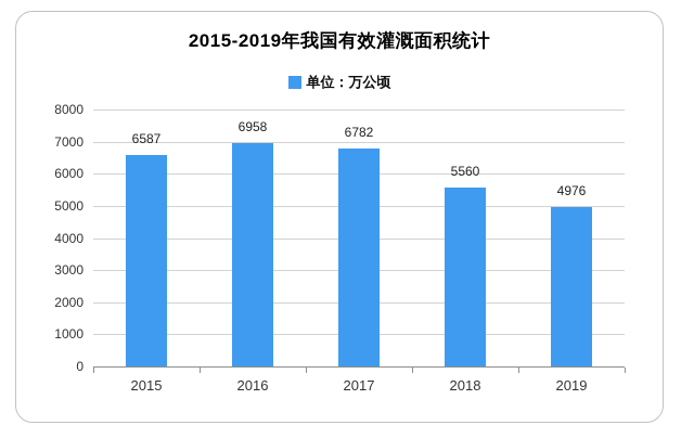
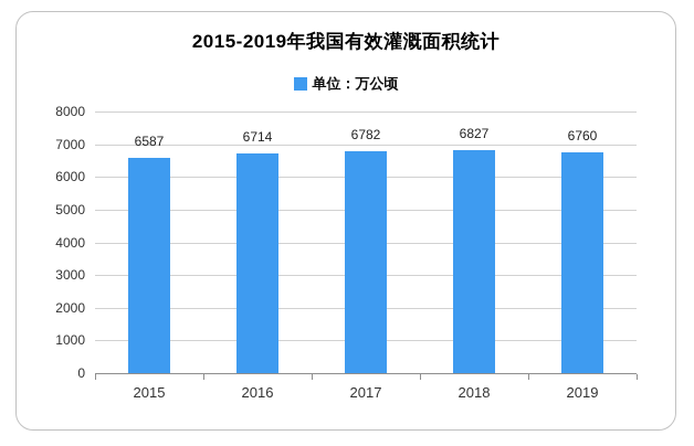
2016: 6958 -> 6714
2018: 5560 -> 6827
2019: 4976 -> 6760
